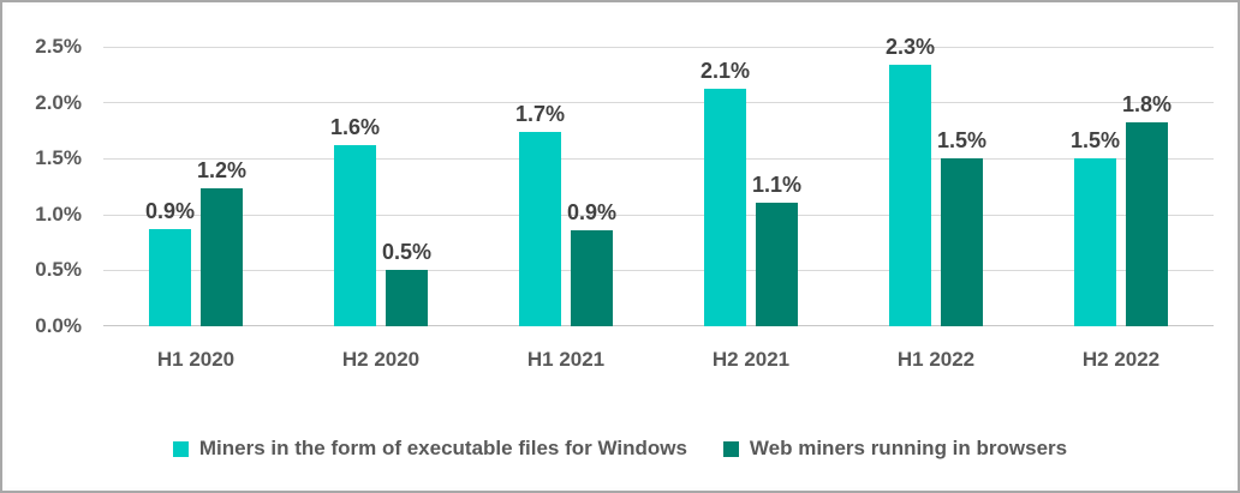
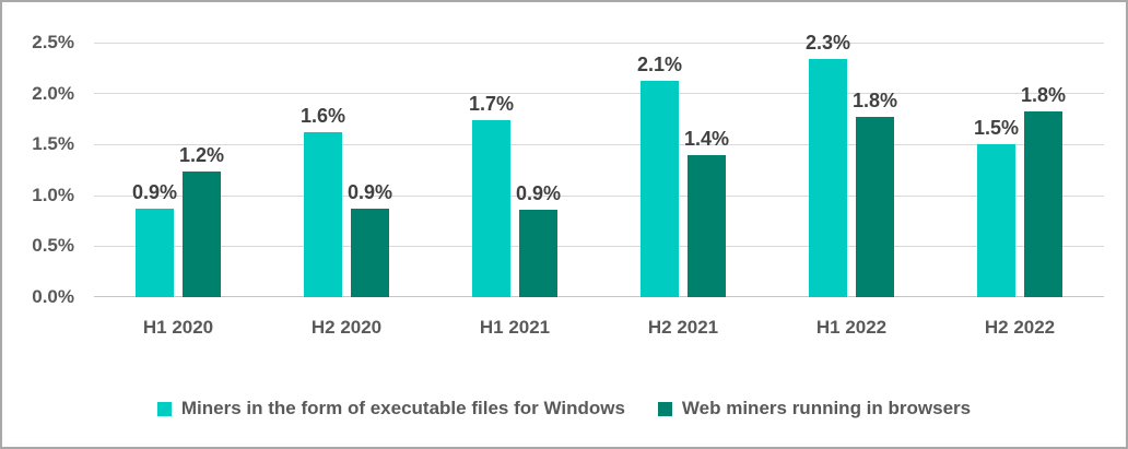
Web miners running in browsers/H2 2020: 0.5% -> 0.9%
Web miners running in browsers/H2 2021: 1.1% -> 1.4%
Web miners running in browsers/H1 2022: 1.5% -> 1.8%
